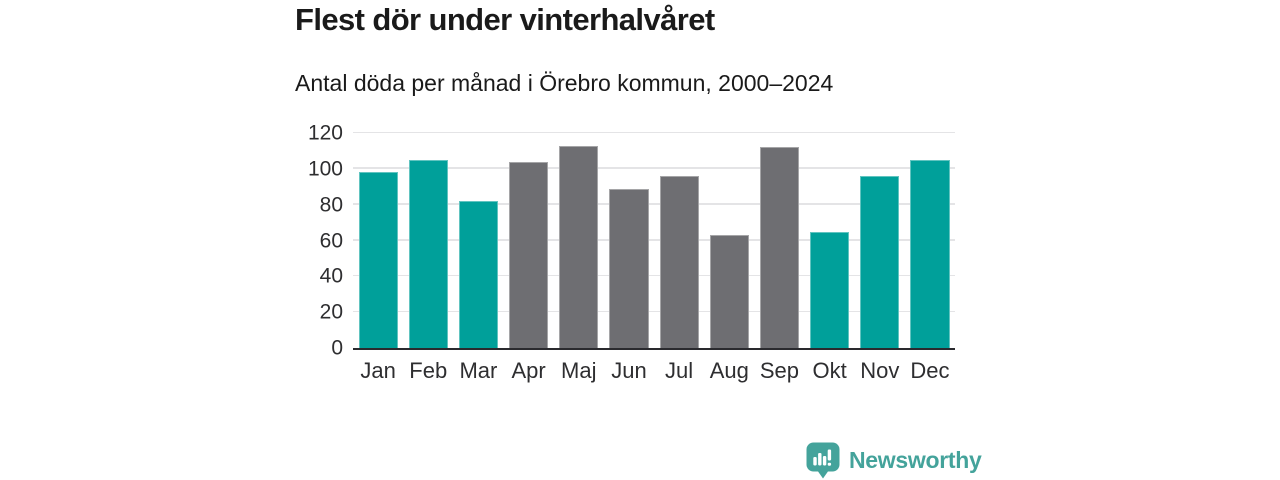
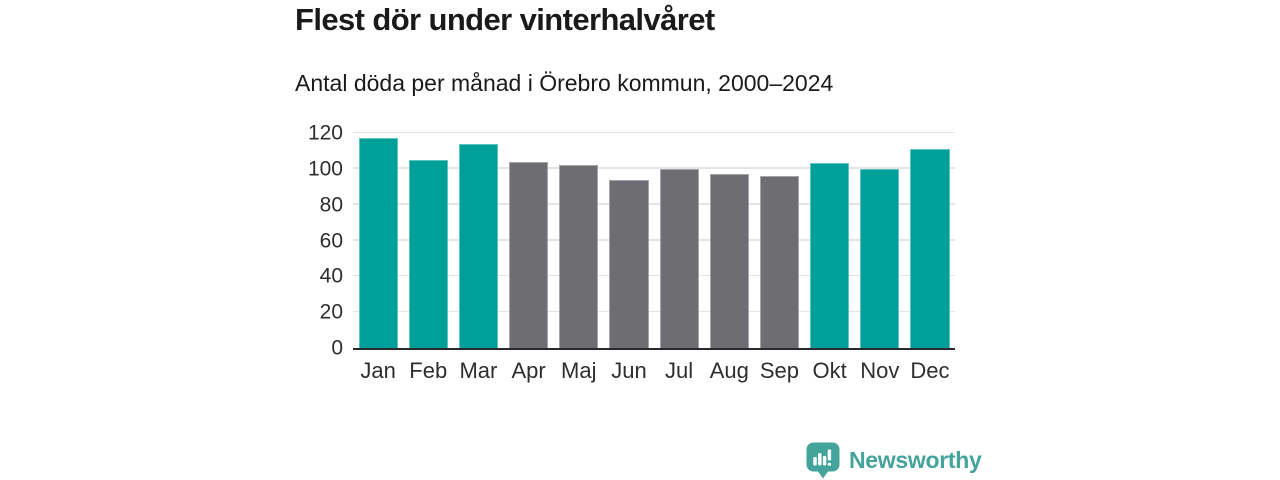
Jan: 98 -> 117
Mar: 82 -> 114
Maj: 113 -> 102
Jun: 89 -> 94
Jul: 96 -> 100
Aug: 63 -> 97
Sep: 112 -> 96
Okt: 65 -> 103
Nov: 96 -> 100
Dec: 105 -> 111
